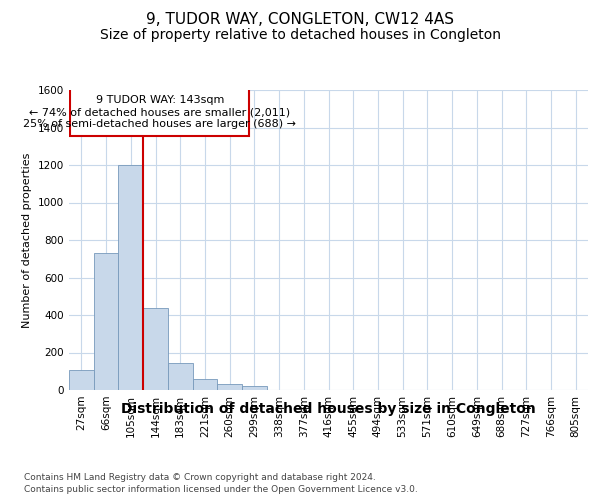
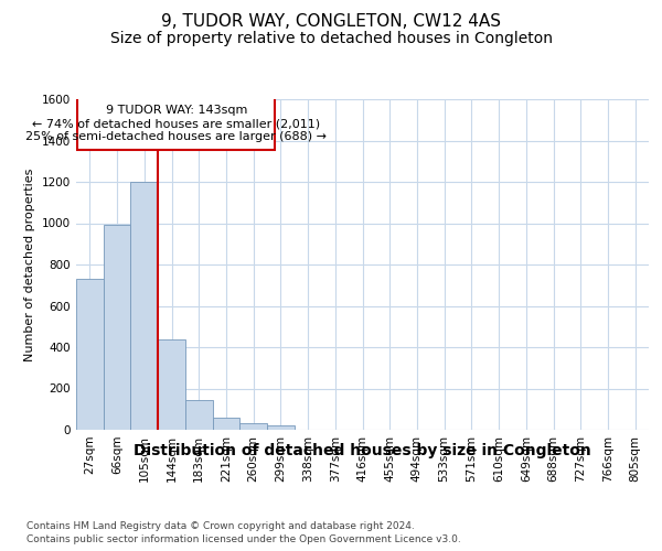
27sqm: 100 -> 730
66sqm: 730 -> 990
